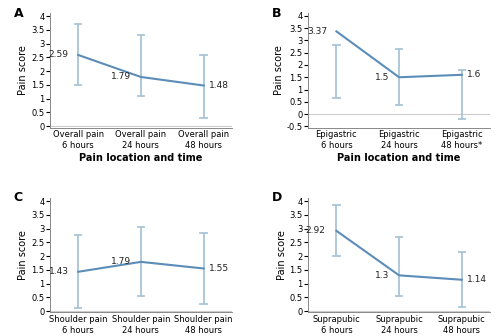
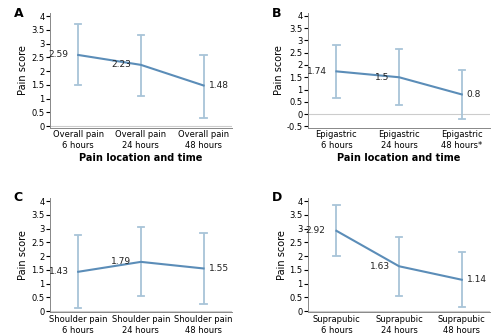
Overall pain 24 hours: 1.79 -> 2.23
Epigastric 6 hours: 3.37 -> 1.74
Epigastric 48 hours*: 1.6 -> 0.8
Suprapubic 24 hours: 1.3 -> 1.63
